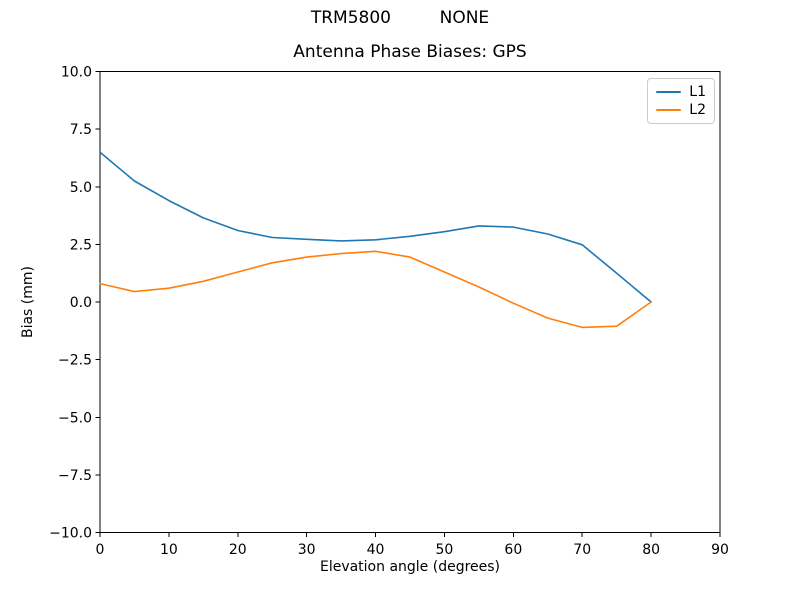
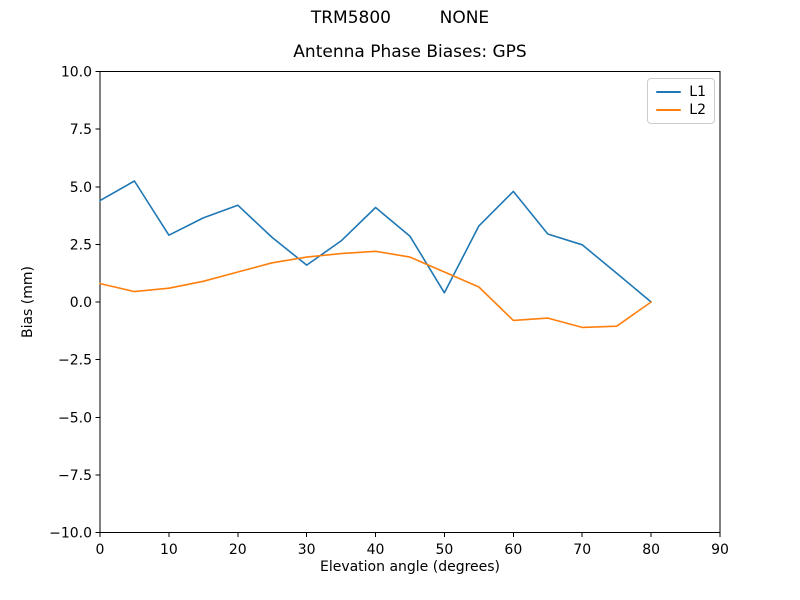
L1/0: 6.5 -> 4.4
L1/10: 4.4 -> 2.9
L1/20: 3.1 -> 4.2
L1/30: 2.7 -> 1.6
L1/40: 2.7 -> 4.1
L1/50: 3.0 -> 0.4
L1/60: 3.2 -> 4.8
L2/60: -0.1 -> -0.8
